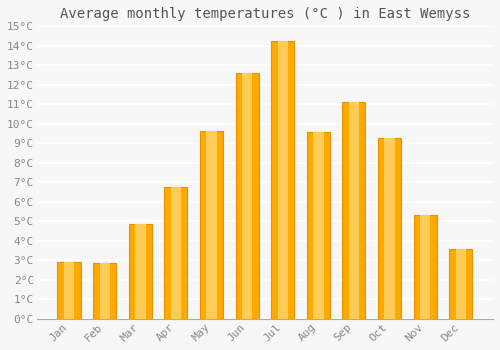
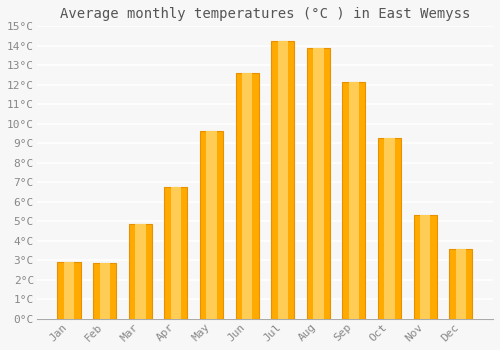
Aug: 9.6°C -> 13.9°C
Sep: 11.1°C -> 12.2°C
